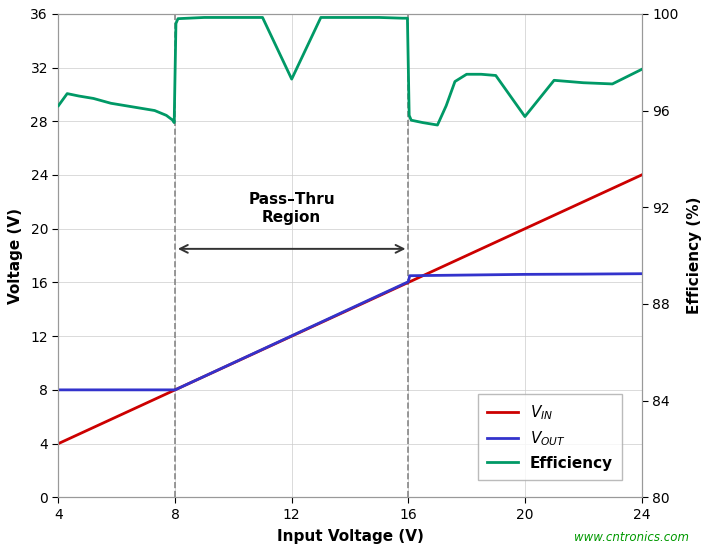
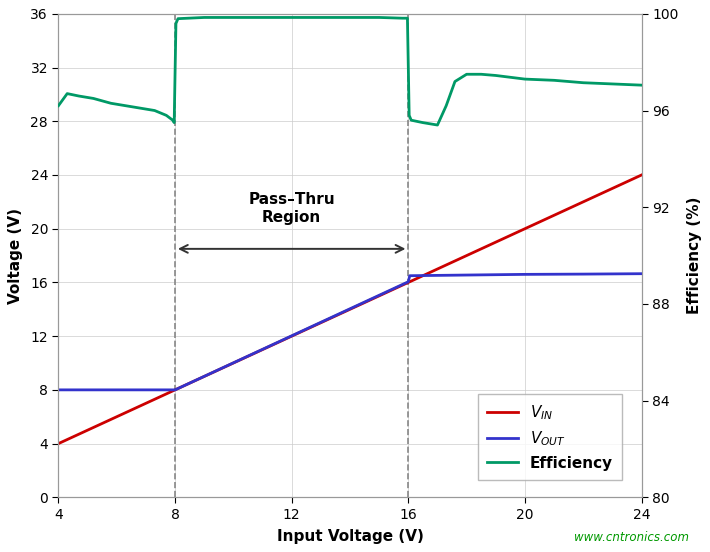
Efficiency/12: 97.30 -> 99.85
Efficiency/20: 95.75 -> 97.30
Efficiency/24: 97.70 -> 97.05
